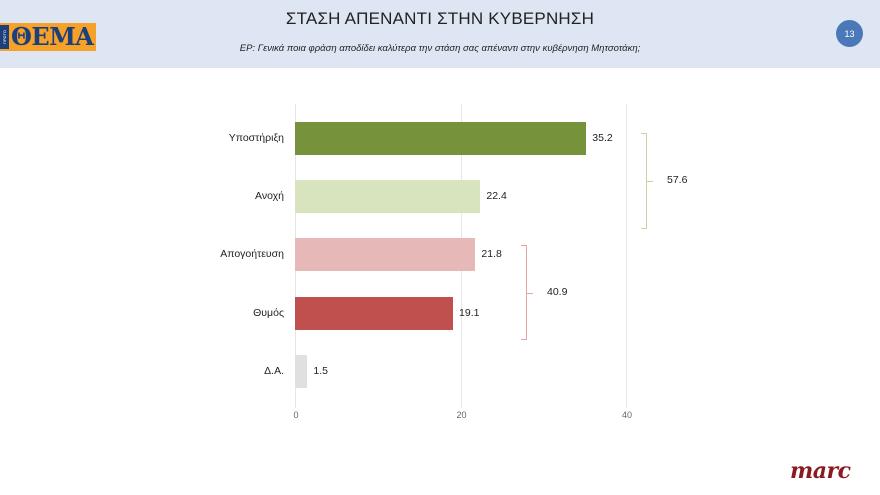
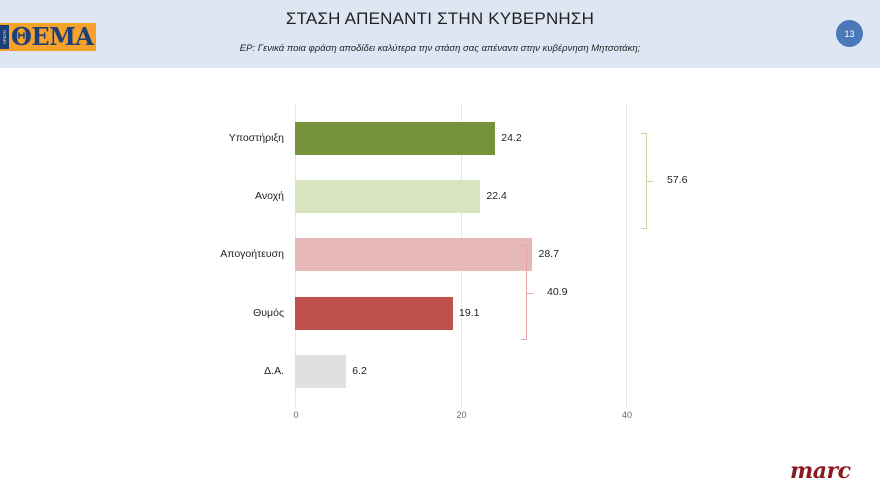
Υποστήριξη: 35.2 -> 24.2
Απογοήτευση: 21.8 -> 28.7
Δ.Α.: 1.5 -> 6.2
